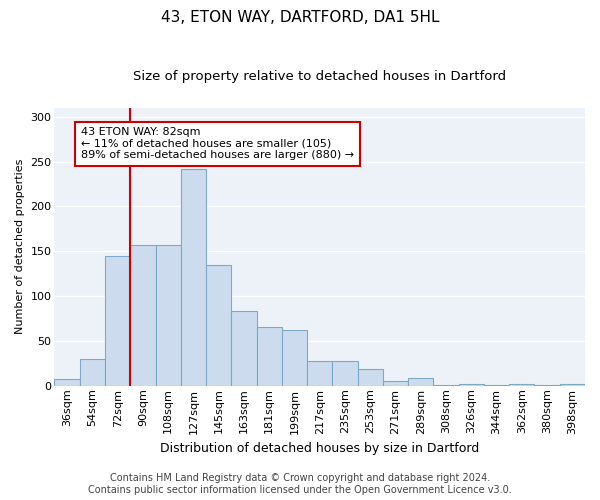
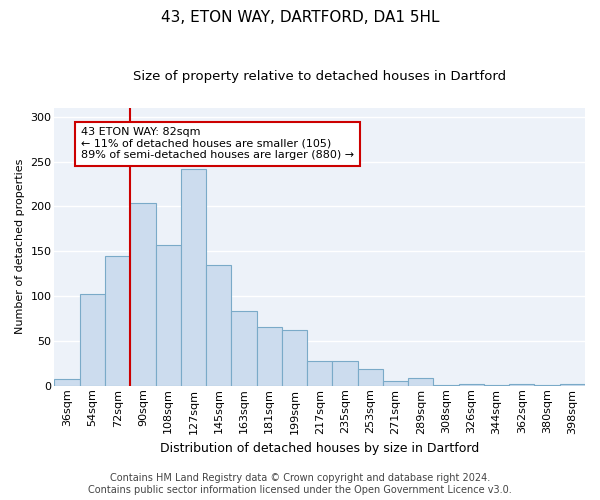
54sqm: 30 -> 102
90sqm: 157 -> 204
